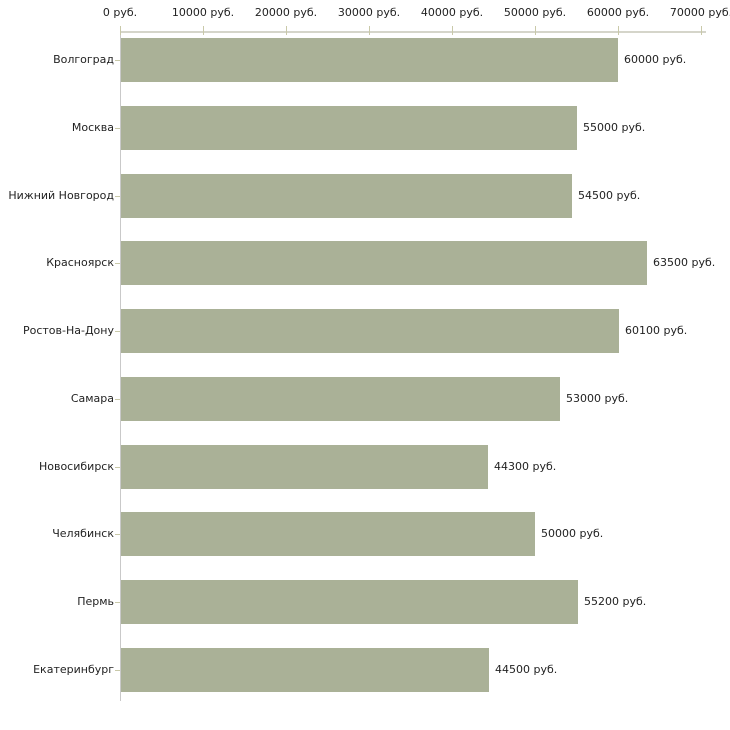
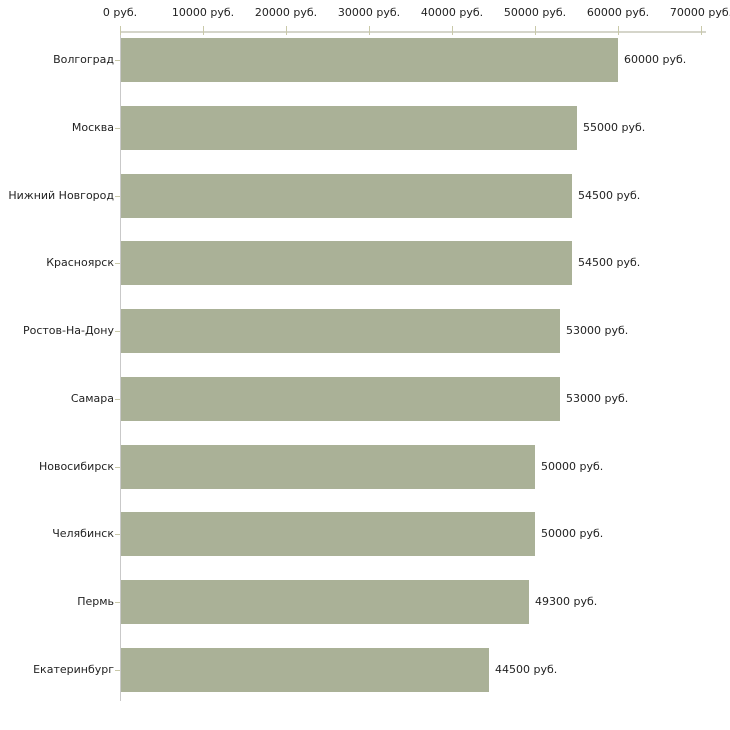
Красноярск: 63500 -> 54500
Ростов-На-Дону: 60100 -> 53000
Новосибирск: 44300 -> 50000
Пермь: 55200 -> 49300
